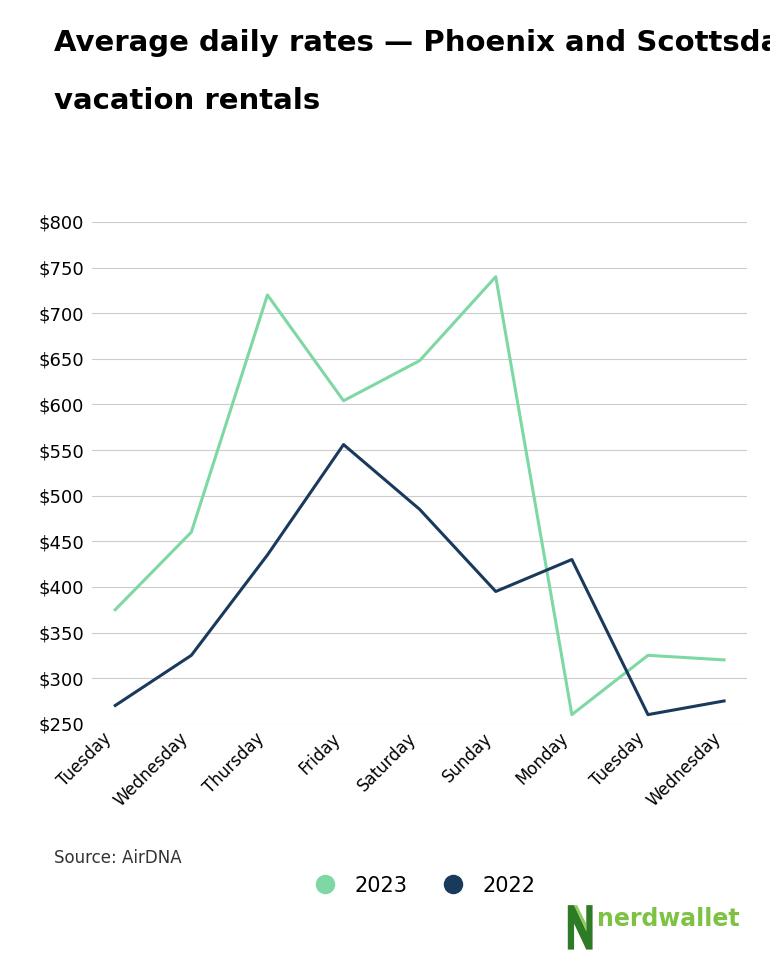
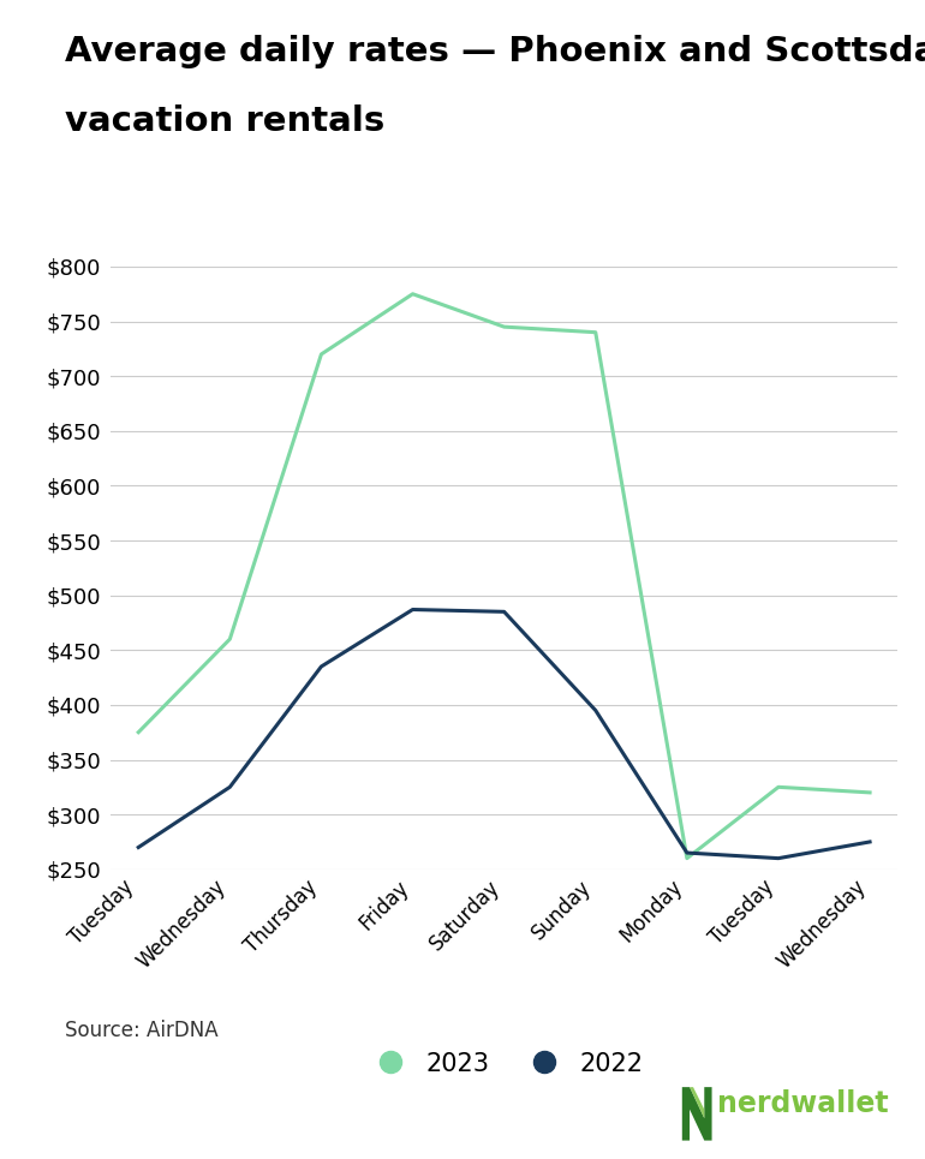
2023/Friday: $604 -> $775
2022/Friday: $556 -> $487
2023/Saturday: $648 -> $745
2022/Monday: $430 -> $265
